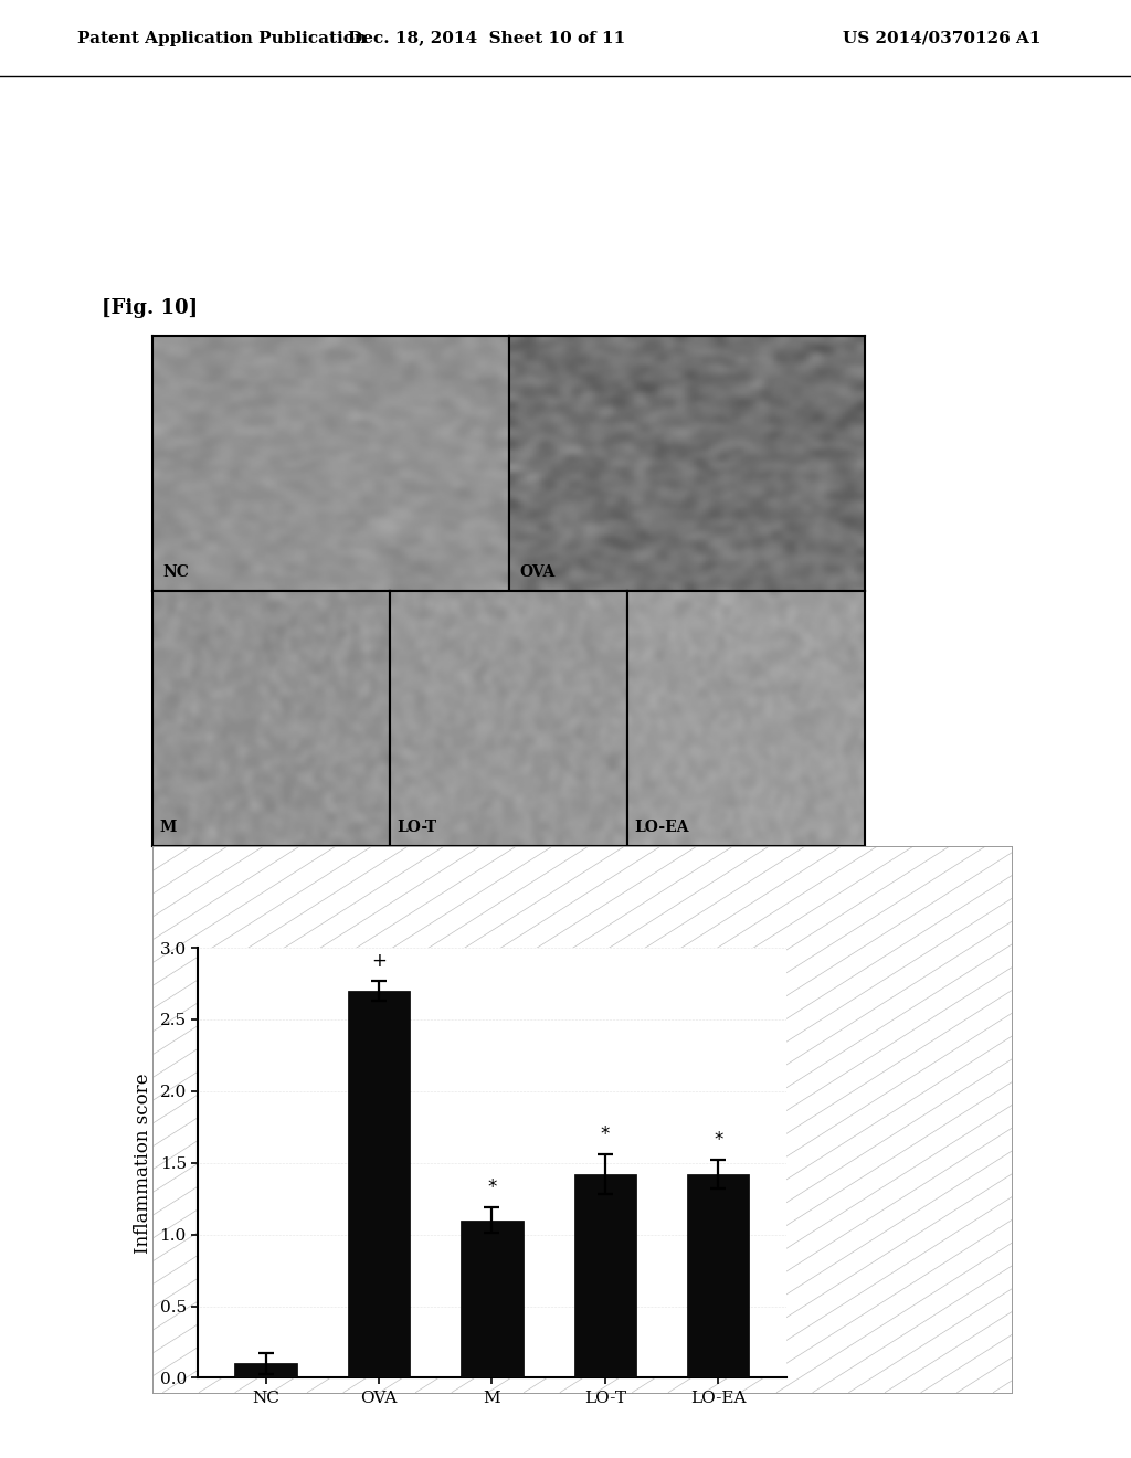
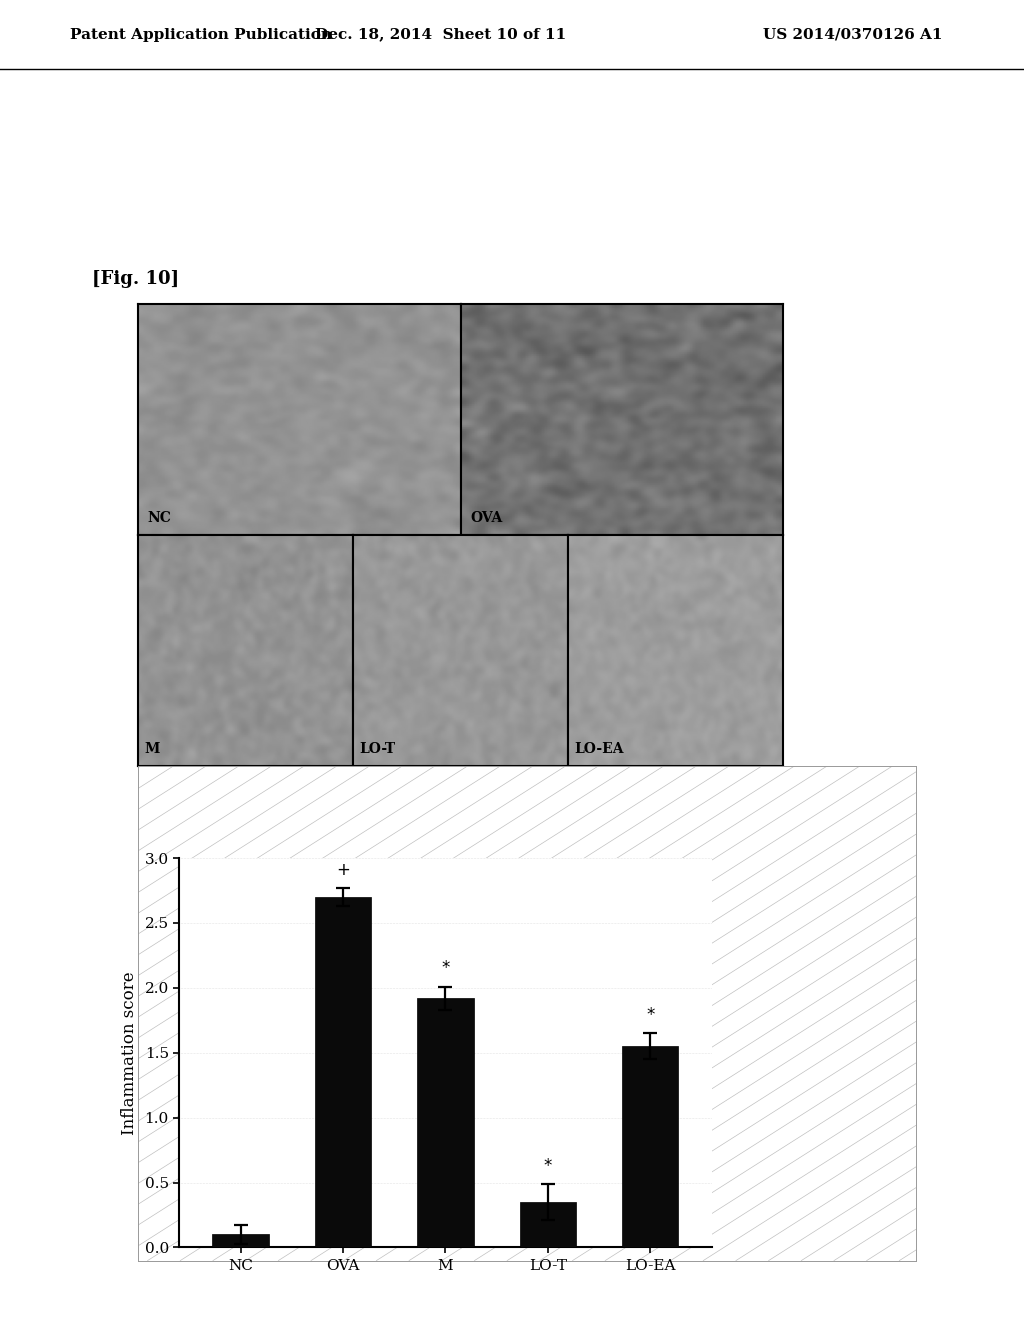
M: 1.10 -> 1.92
LO-T: 1.42 -> 0.35
LO-EA: 1.42 -> 1.55
